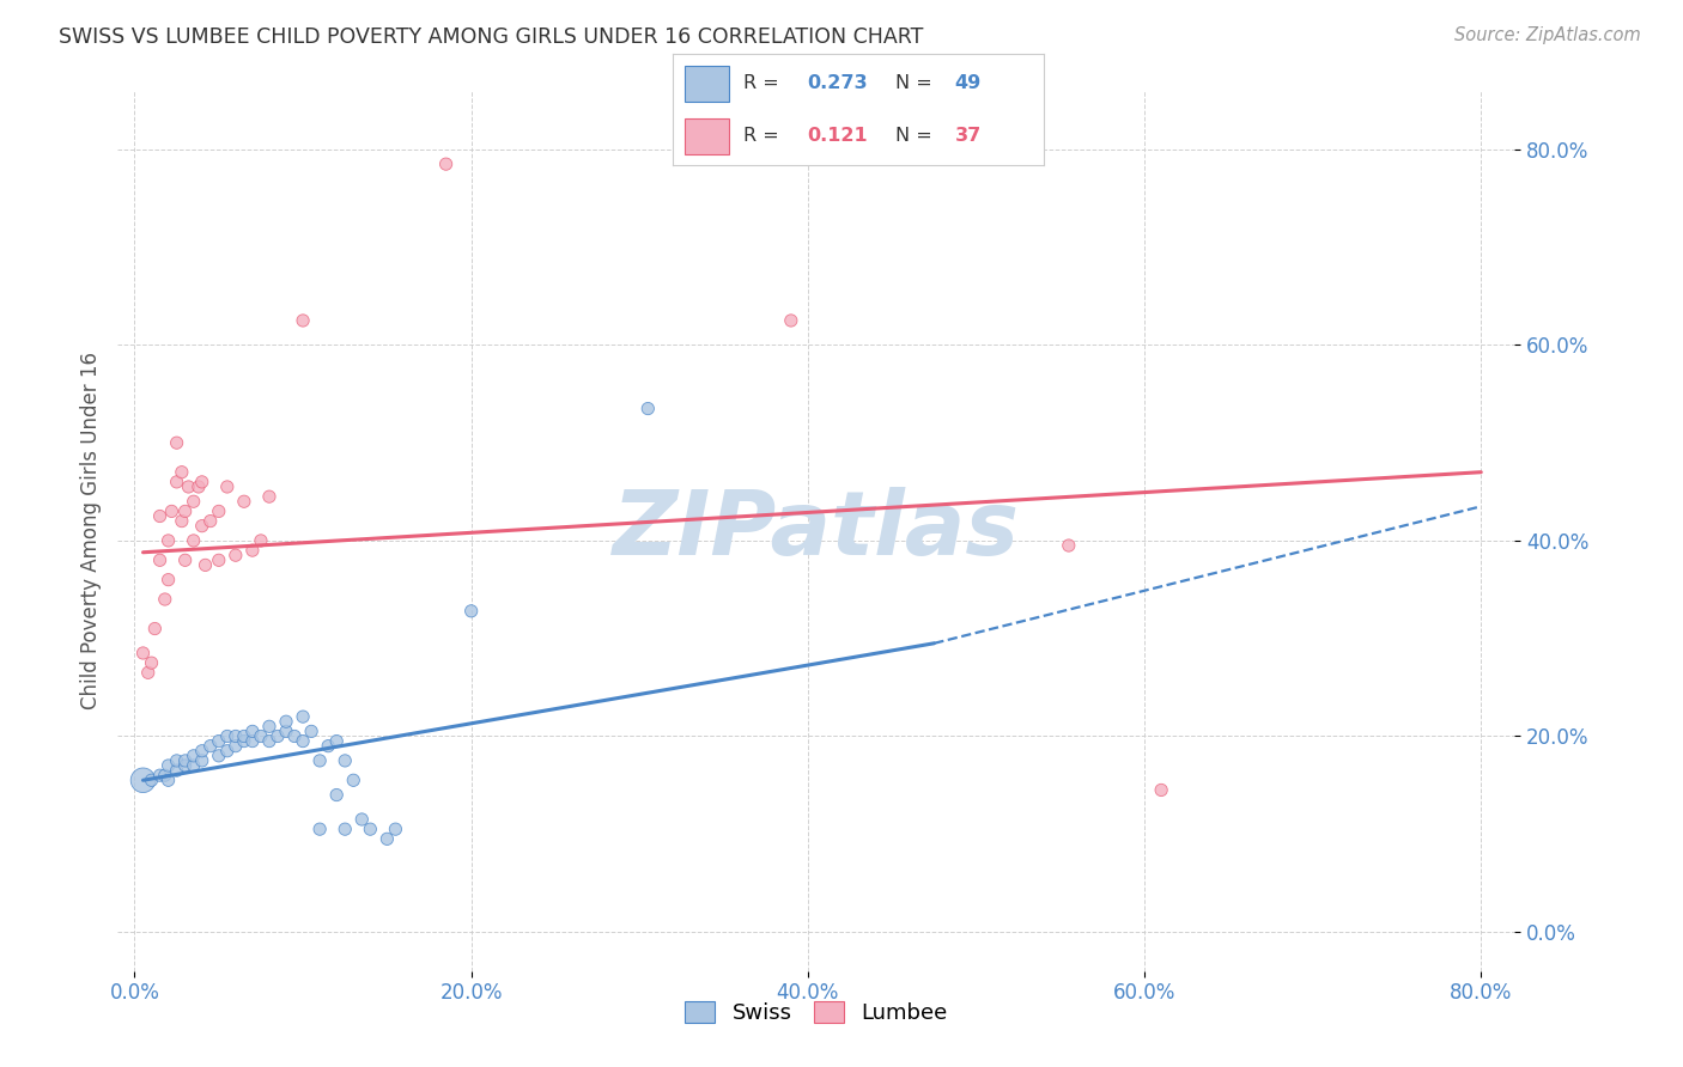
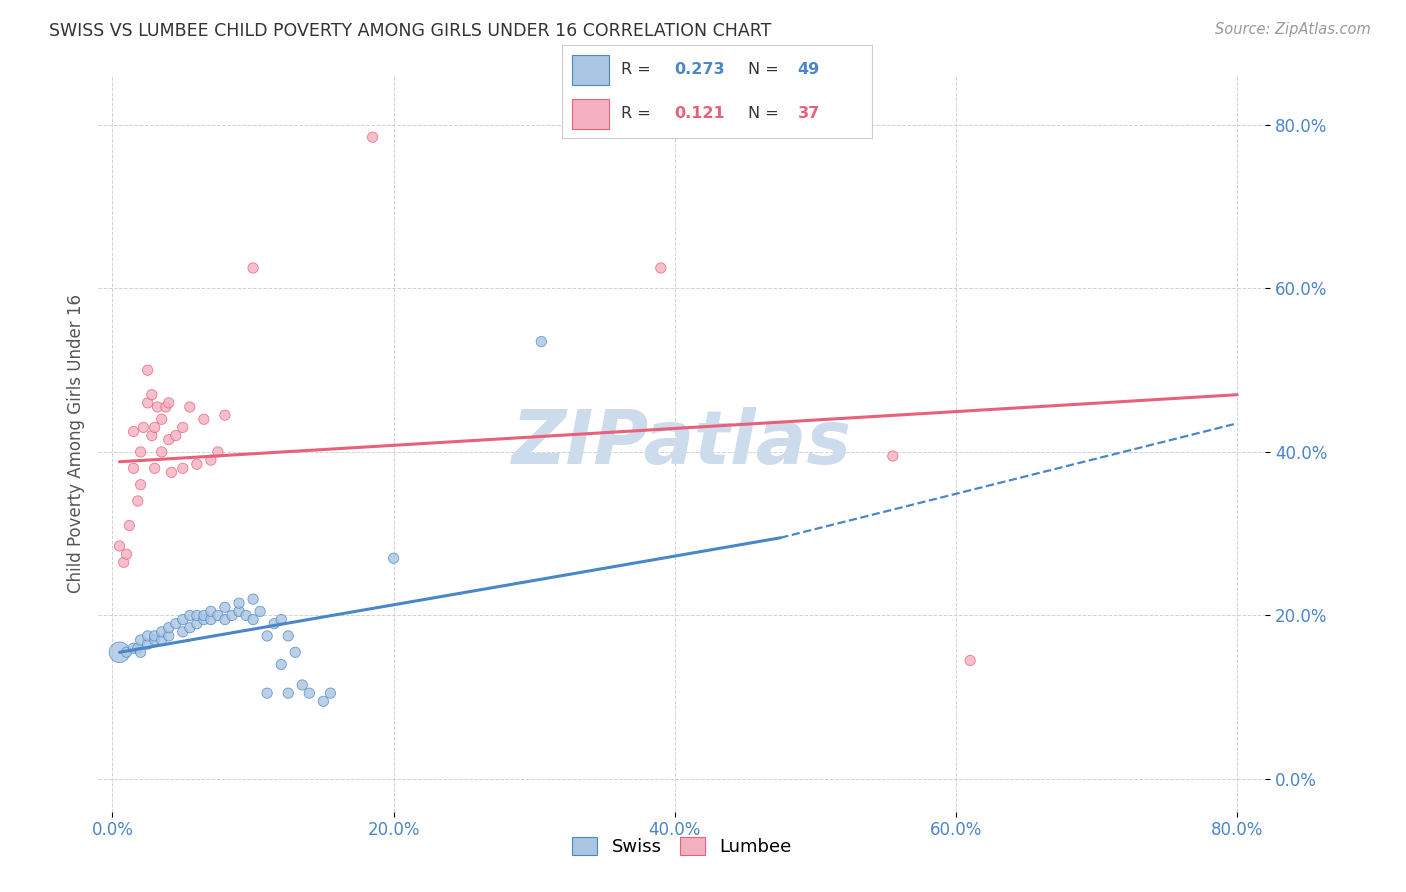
Swiss/20.0%: 32.8% -> 27.0%
